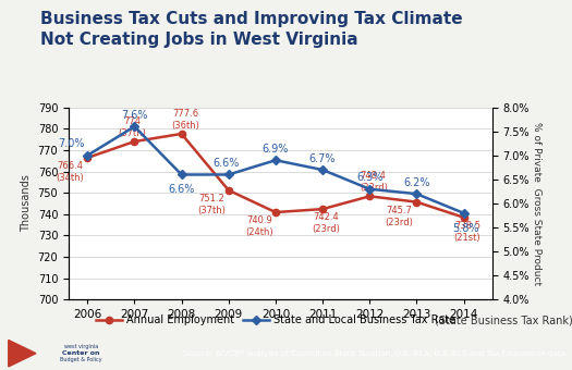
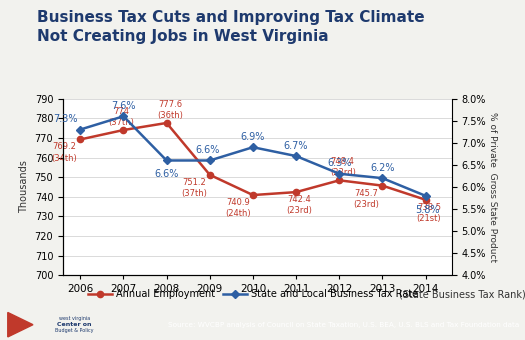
Annual Employment/2006: 766.4 -> 769.2
State and Local Business Tax Rate/2006: 7.0% -> 7.3%
